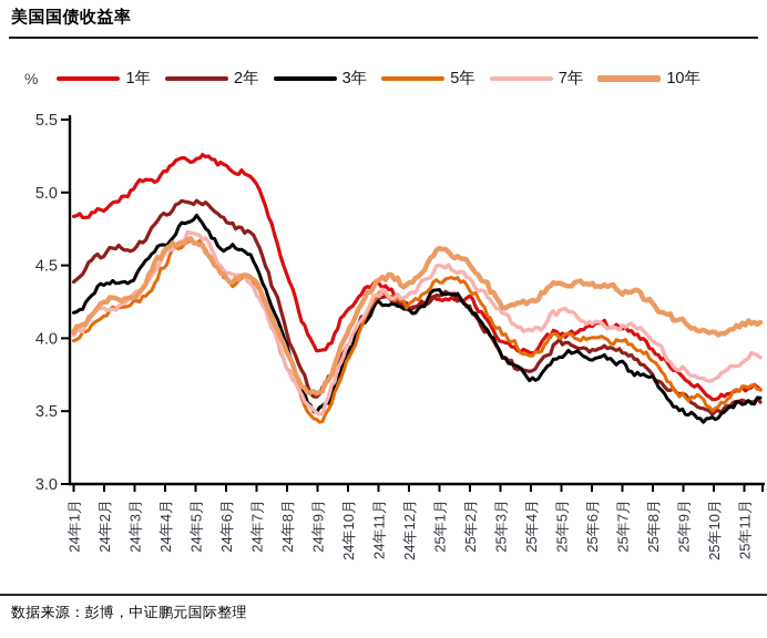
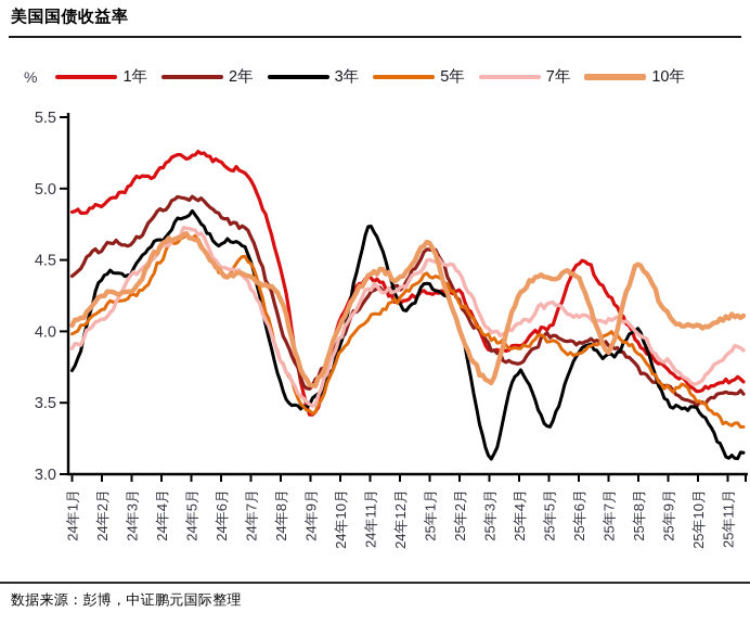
3年/24年1月: 4.18 -> 3.73
7年/24年1月: 4.01 -> 3.87
7年/24年2月: 4.21 -> 4.09
7年/24年3月: 4.26 -> 4.35
5年/24年7月: 4.33 -> 4.44
3年/24年8月: 3.92 -> 3.61
10年/24年8月: 3.89 -> 4.21
1年/24年9月: 3.88 -> 3.38
1年/24年10月: 4.18 -> 4.07
3年/24年11月: 4.21 -> 4.70
5年/24年11月: 4.27 -> 4.07
2年/24年12月: 4.20 -> 4.29
2年/25年1月: 4.28 -> 4.56
3年/25年2月: 4.21 -> 4.04
5年/25年2月: 4.31 -> 4.18
10年/25年2月: 4.49 -> 4.00
1年/25年3月: 4.03 -> 3.92
3年/25年3月: 3.92 -> 3.14
5年/25年3月: 4.02 -> 3.93
7年/25年3月: 4.12 -> 3.94
10年/25年3月: 4.25 -> 3.66
3年/25年5月: 3.92 -> 3.38
5年/25年5月: 4.05 -> 3.97
1年/25年6月: 4.07 -> 4.46
5年/25年6月: 4.00 -> 3.84
1年/25年7月: 4.06 -> 4.24
10年/25年7月: 4.34 -> 3.89
3年/25年8月: 3.68 -> 3.96
10年/25年8月: 4.24 -> 4.47
7年/25年10月: 3.74 -> 3.66
3年/25年11月: 3.57 -> 3.13
5年/25年11月: 3.68 -> 3.36
